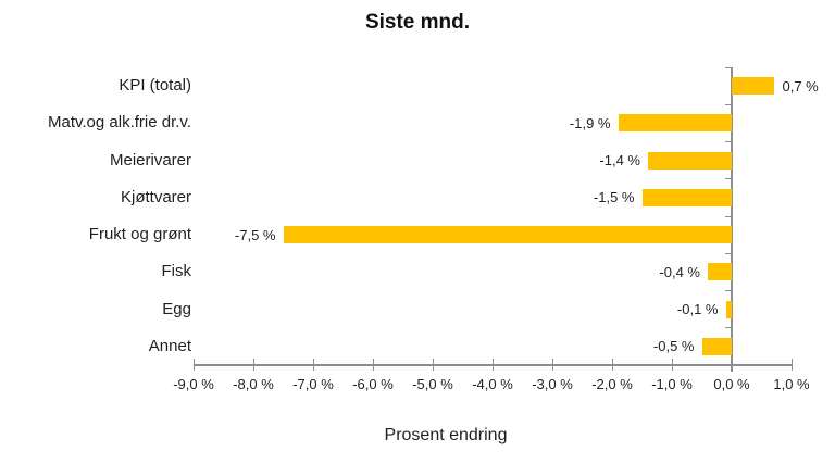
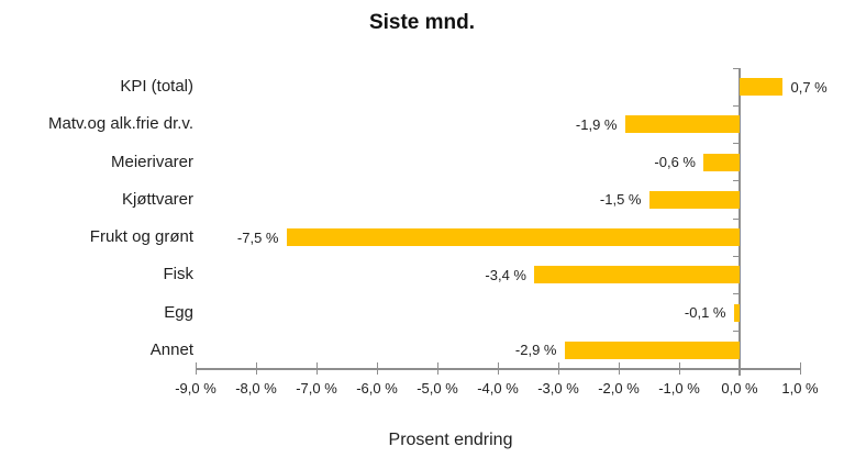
Meierivarer: -1,4 -> -0,6
Fisk: -0,4 -> -3,4
Annet: -0,5 -> -2,9
